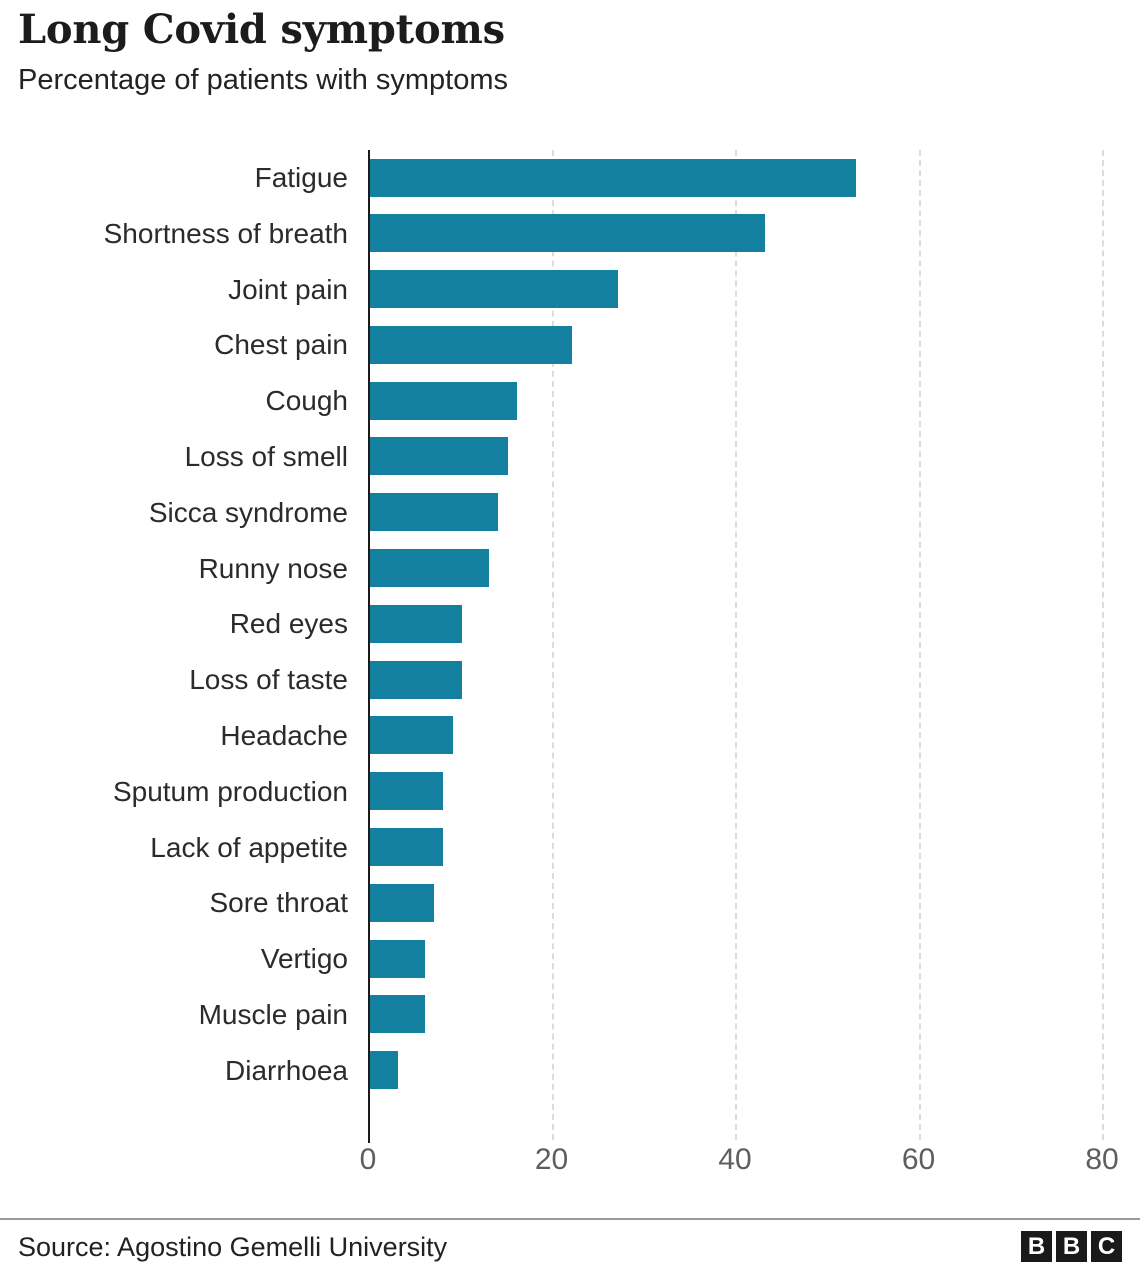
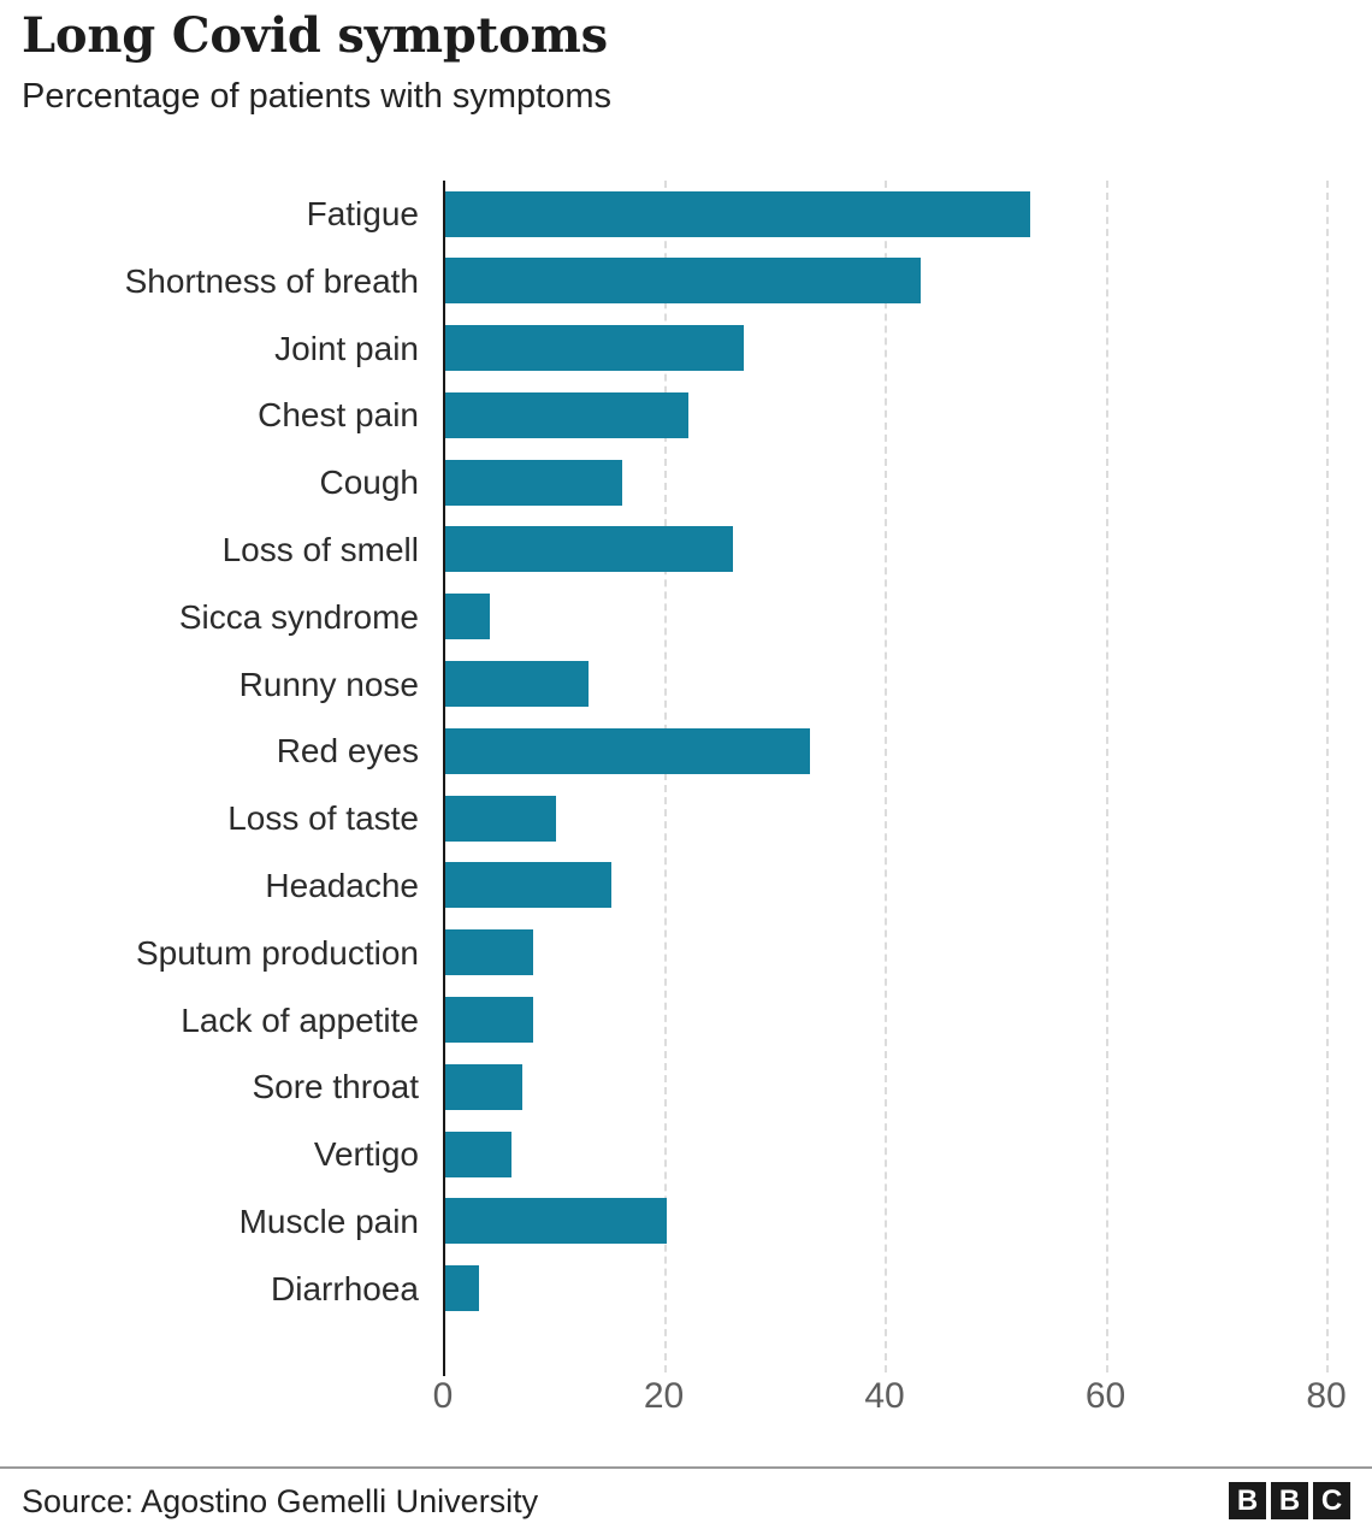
Loss of smell: 15 -> 26
Sicca syndrome: 14 -> 4
Red eyes: 10 -> 33
Headache: 9 -> 15
Muscle pain: 6 -> 20
